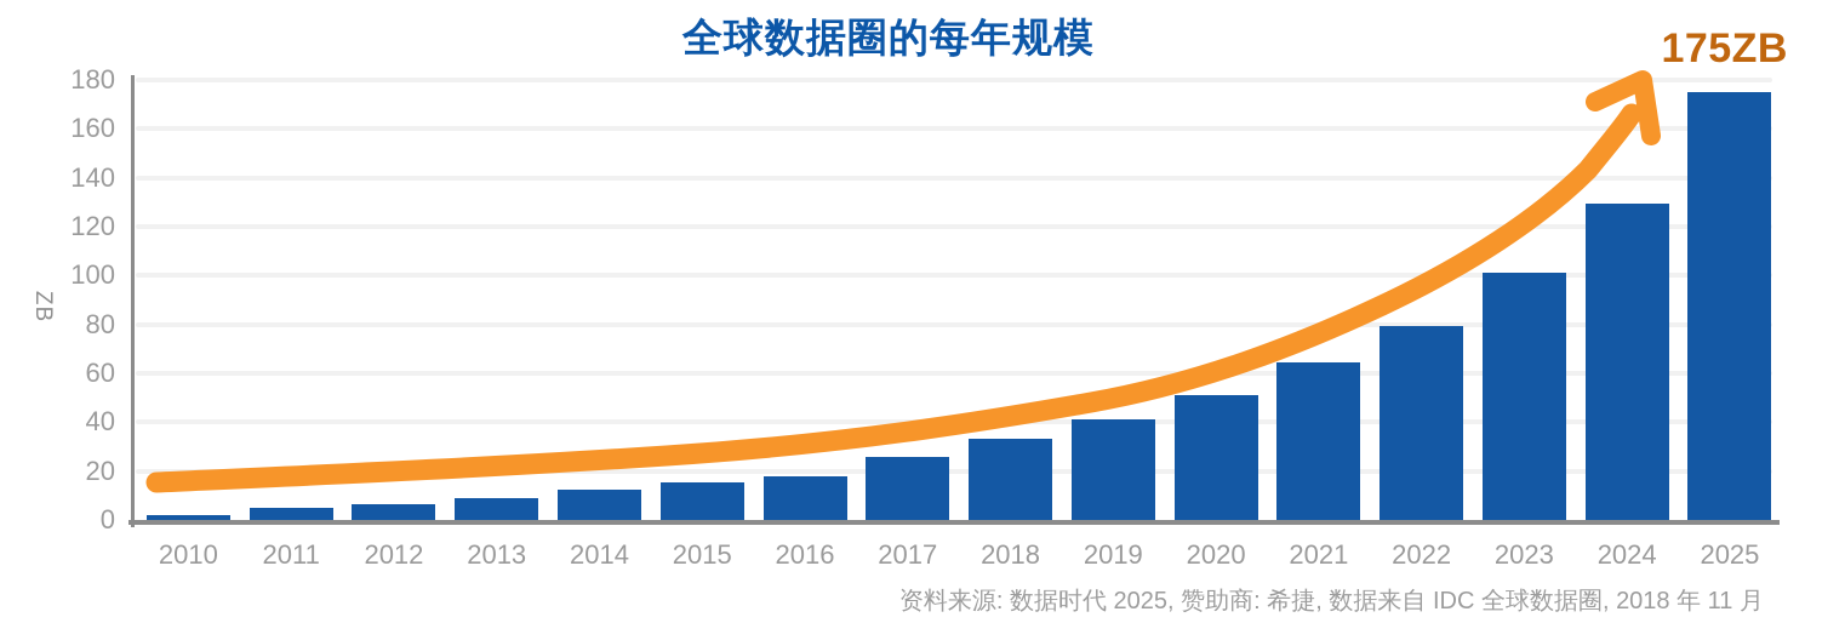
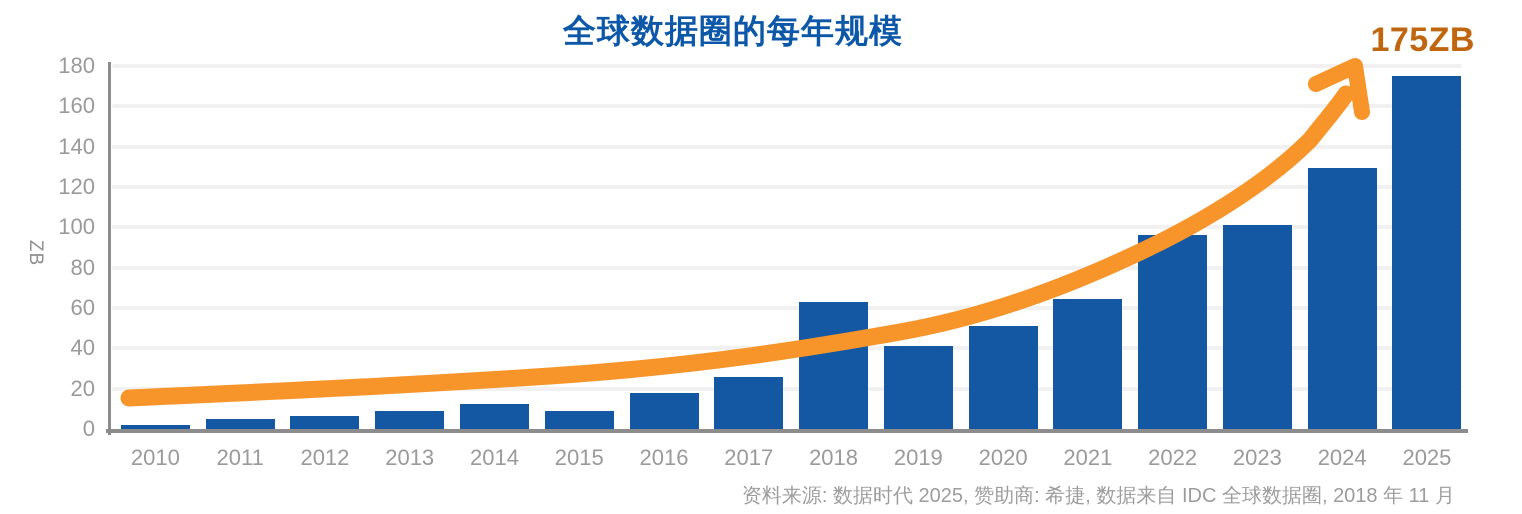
2015: 16 -> 9
2018: 33 -> 63
2022: 80 -> 96
